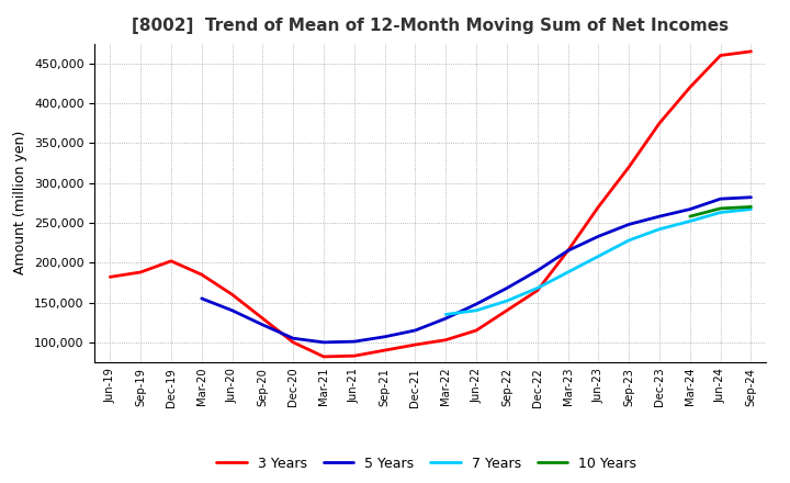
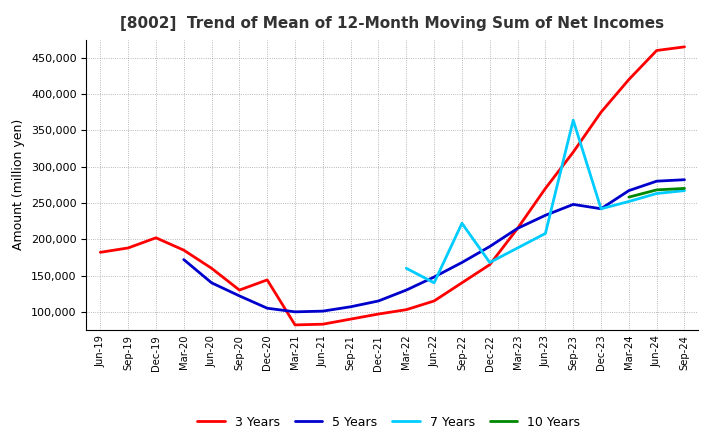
5 Years/Mar-20: 155,000 -> 172,000
3 Years/Dec-20: 100,000 -> 144,000
7 Years/Mar-22: 135,000 -> 160,000
7 Years/Sep-22: 152,000 -> 222,000
7 Years/Sep-23: 228,000 -> 364,000
5 Years/Dec-23: 258,000 -> 242,000
